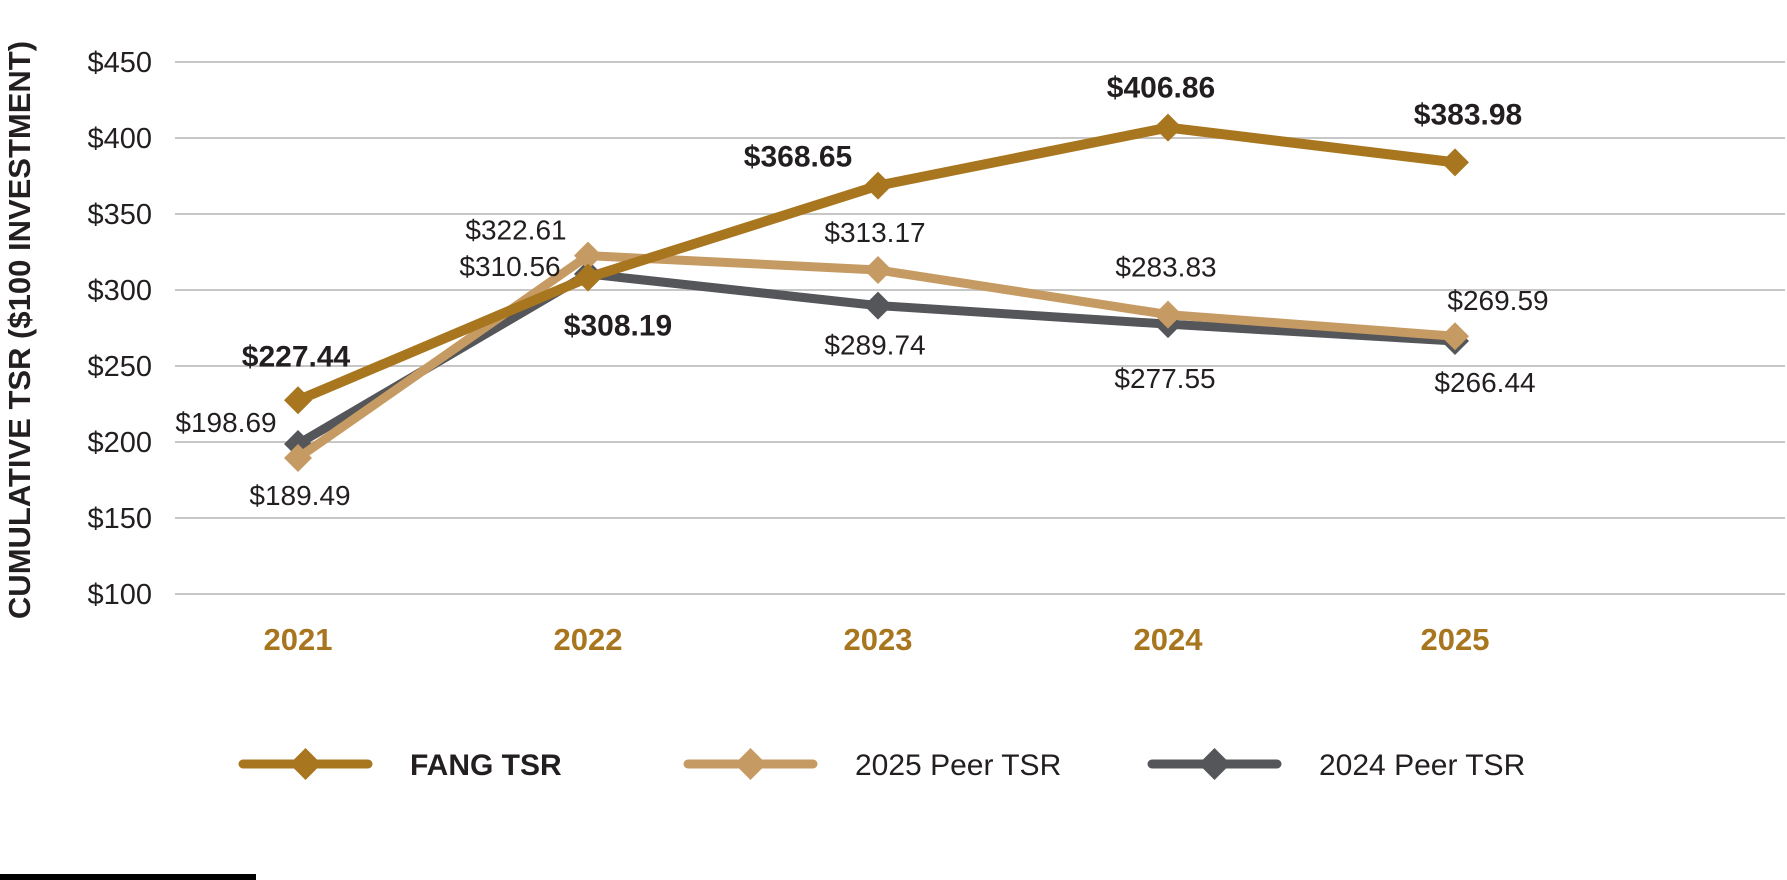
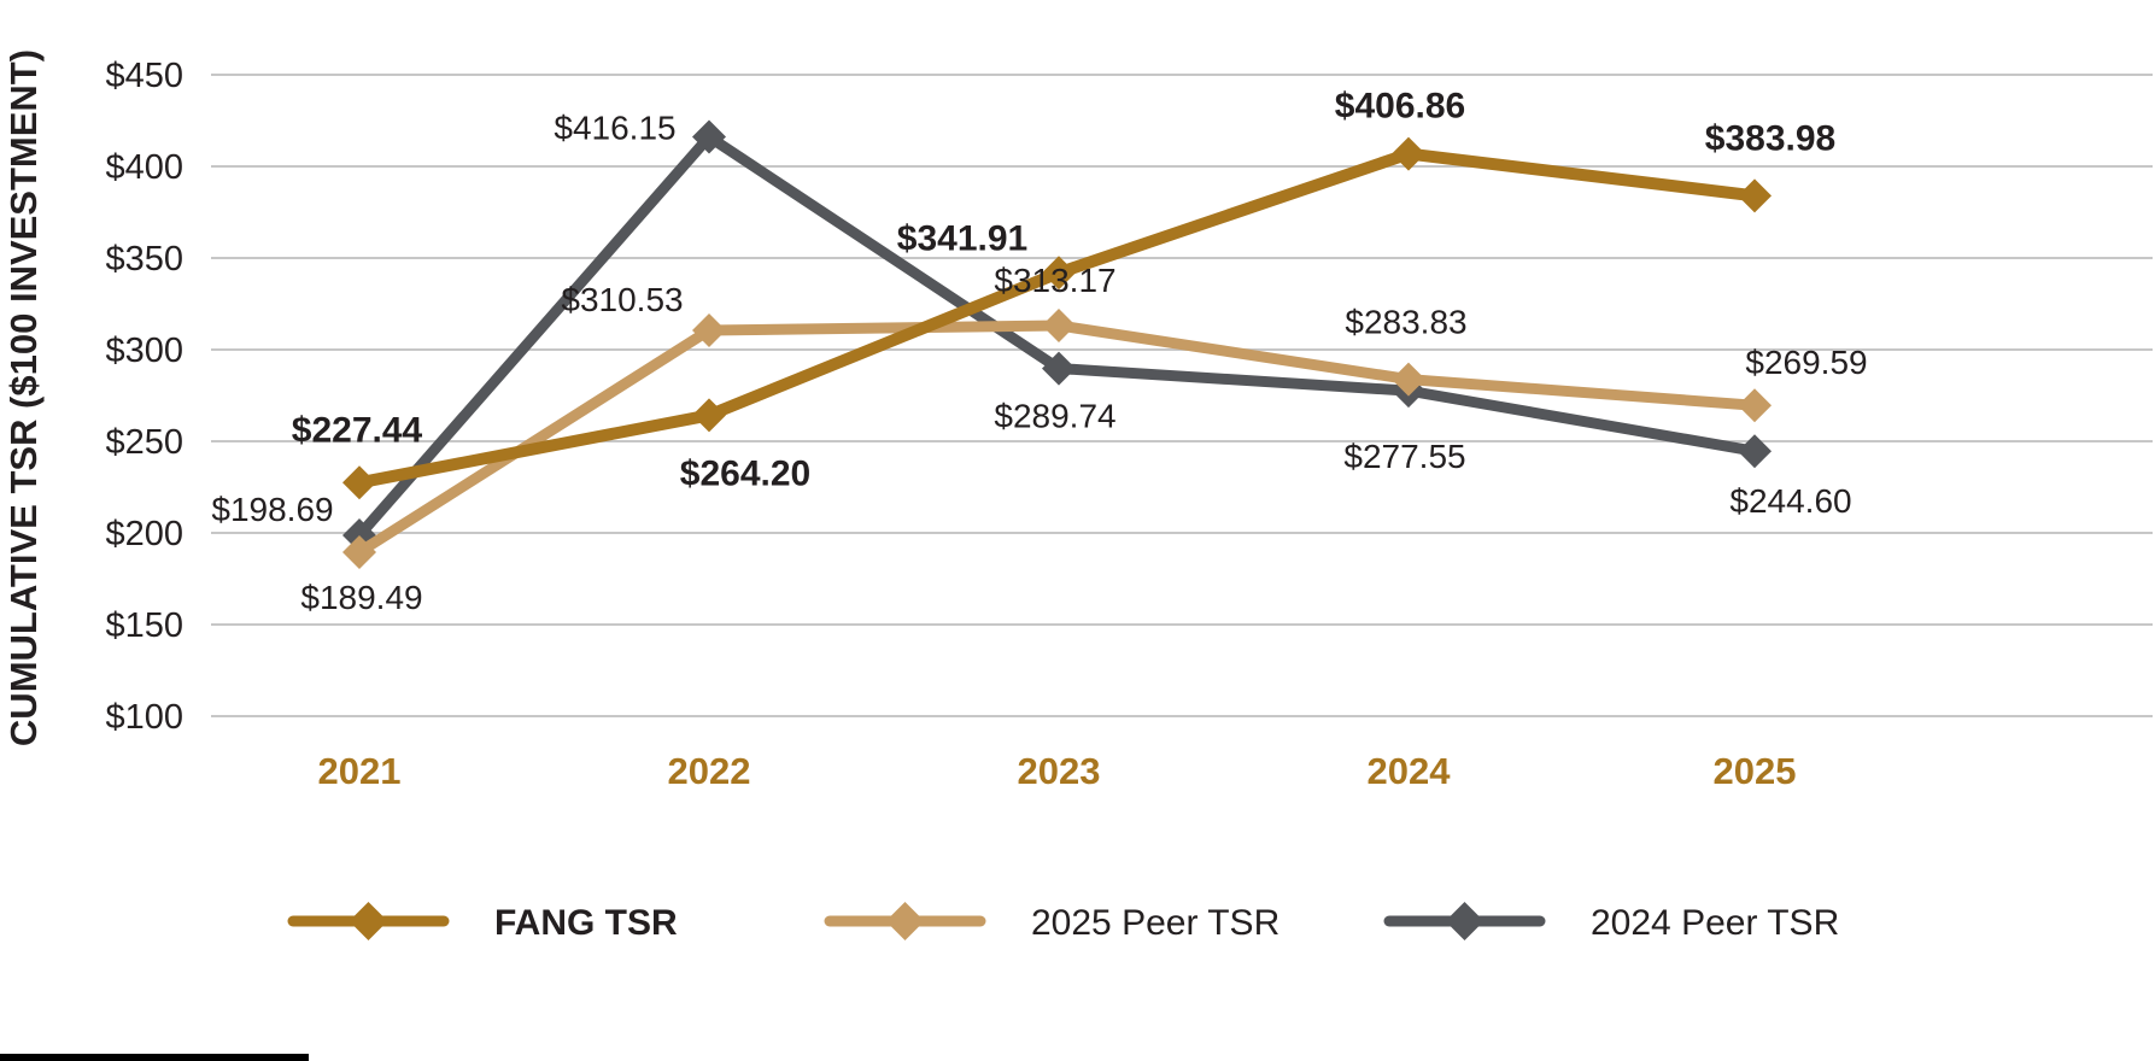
FANG TSR/2022: $308.19 -> $264.20
2025 Peer TSR/2022: $322.61 -> $310.53
2024 Peer TSR/2022: $310.56 -> $416.15
FANG TSR/2023: $368.65 -> $341.91
2024 Peer TSR/2025: $266.44 -> $244.60
